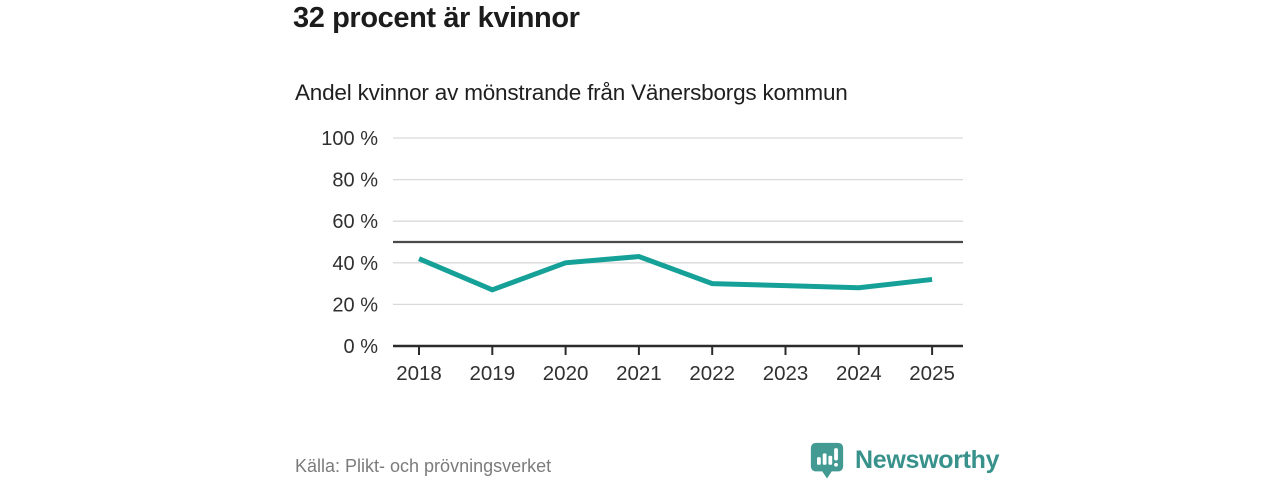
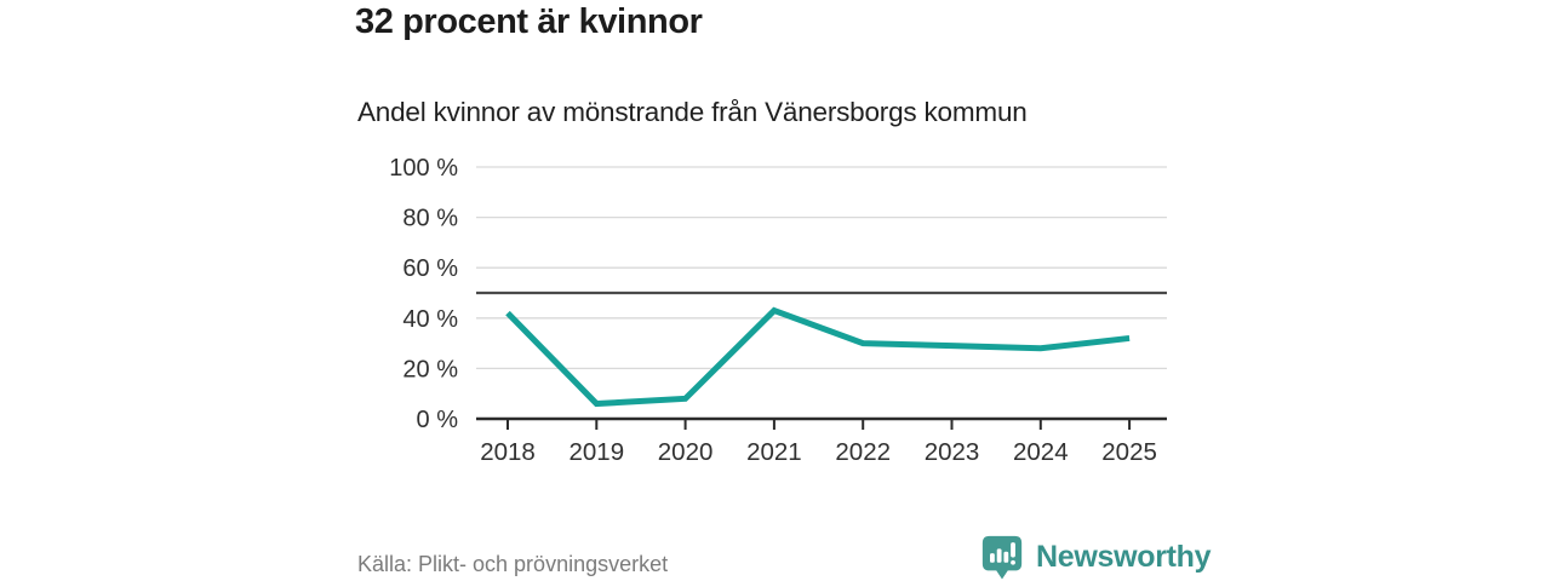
2019: 27% -> 6%
2020: 40% -> 8%
